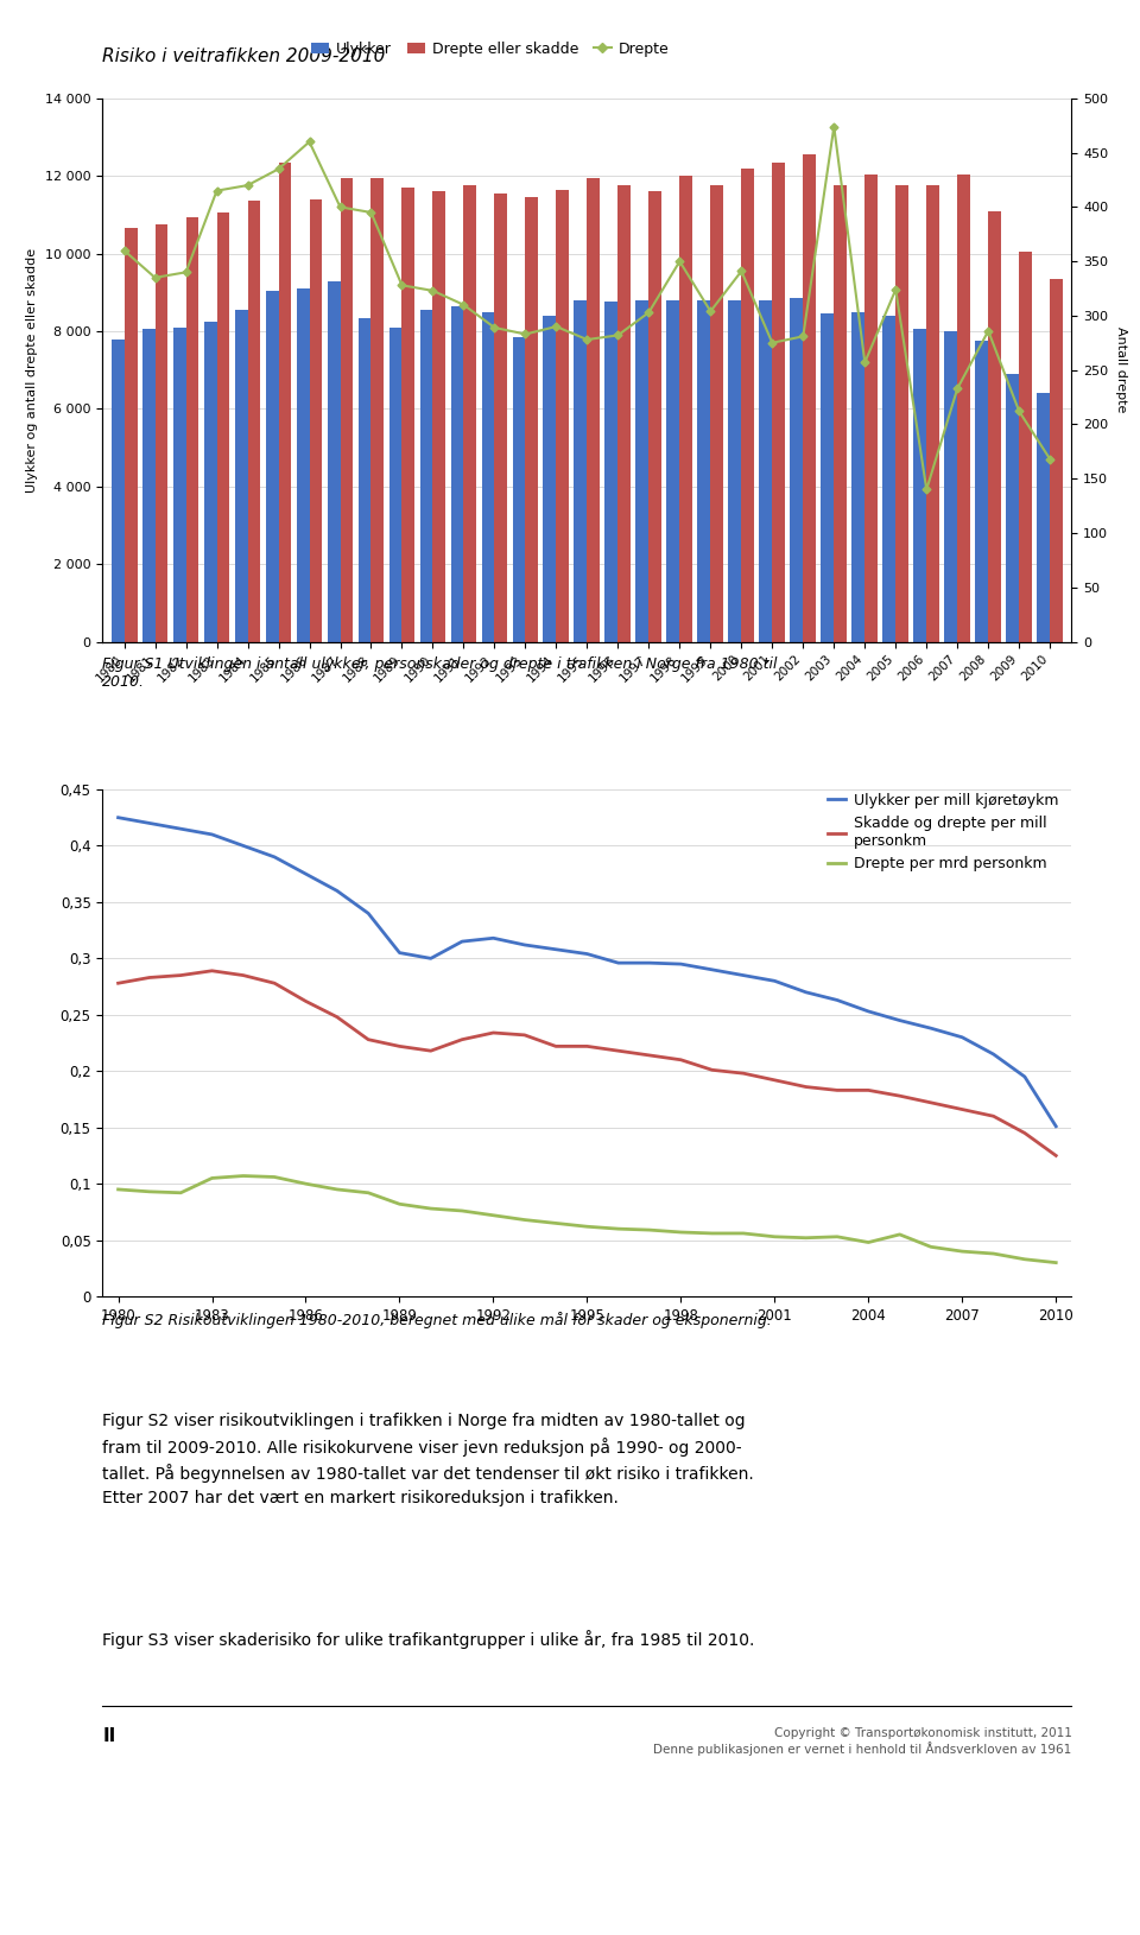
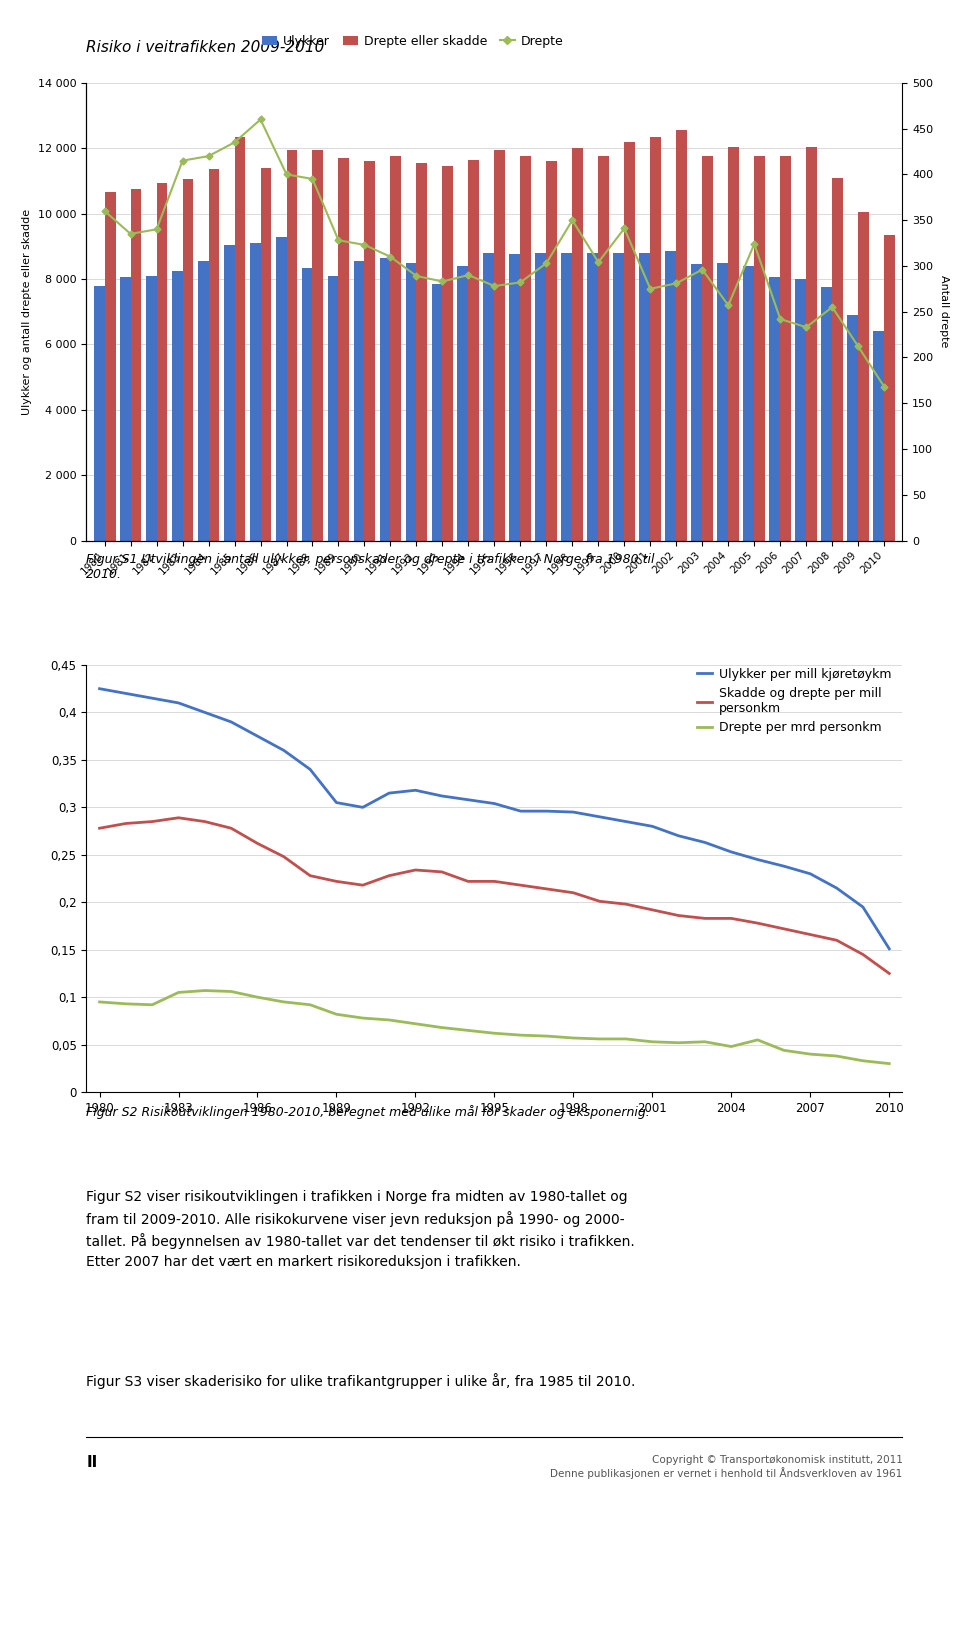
Drepte/2003: 474 -> 296
Drepte/2006: 140 -> 242
Drepte/2008: 286 -> 255
